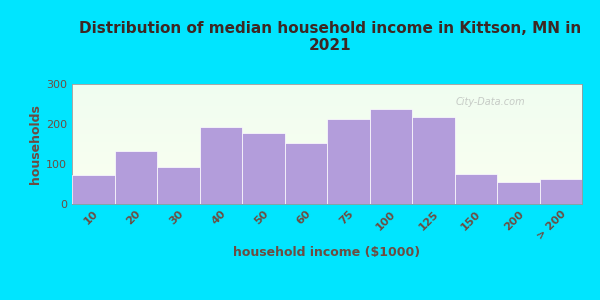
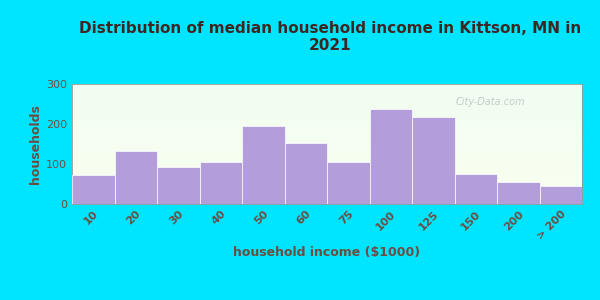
40: 193 -> 105
50: 178 -> 195
75: 212 -> 105
> 200: 63 -> 45
